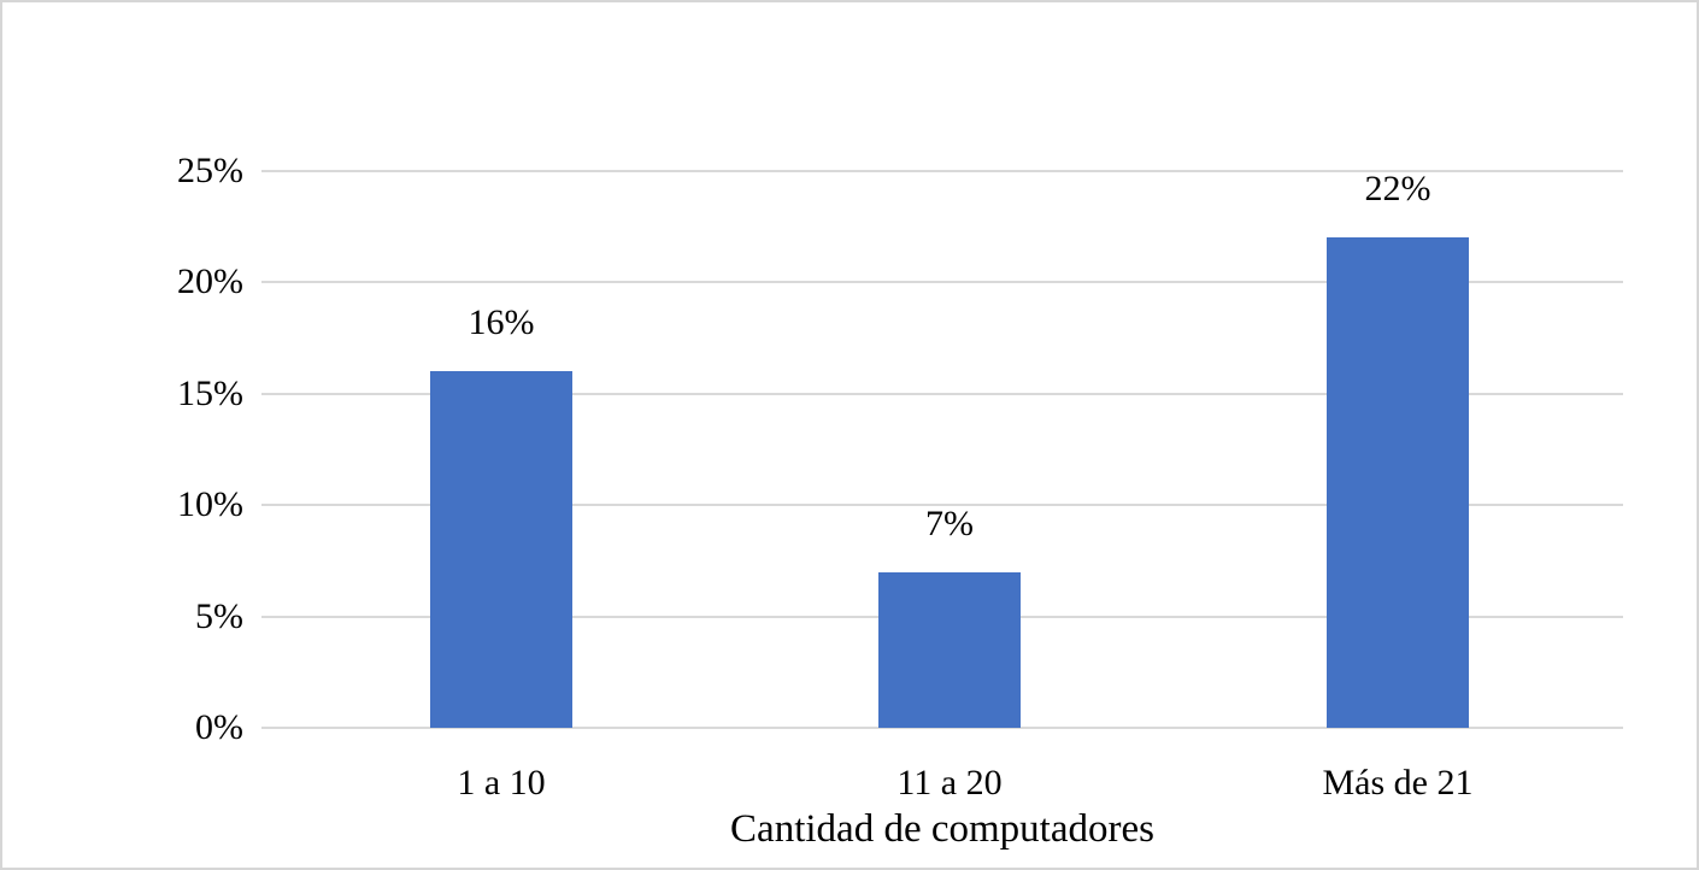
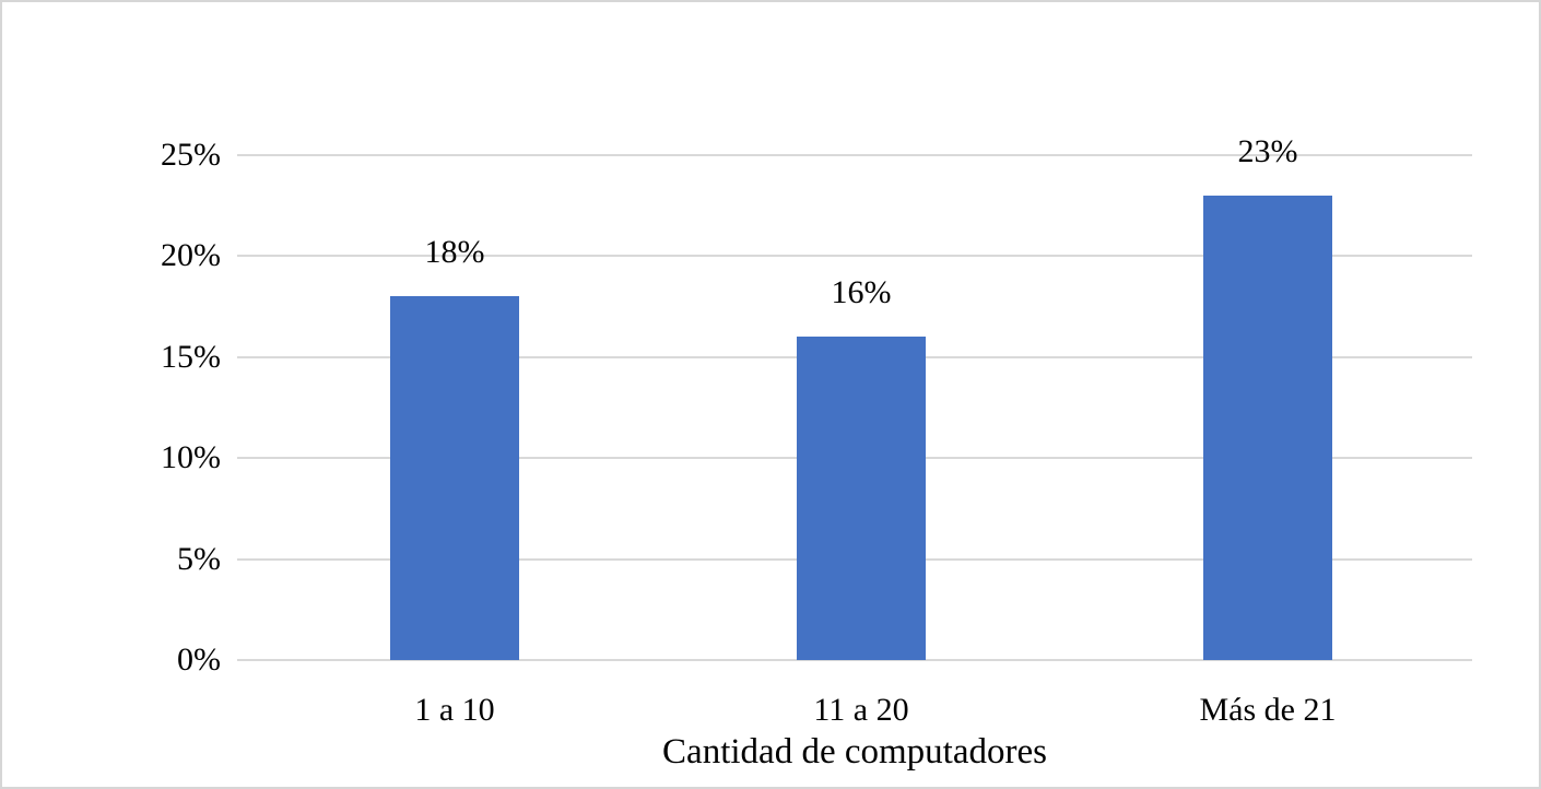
1 a 10: 16% -> 18%
11 a 20: 7% -> 16%
Más de 21: 22% -> 23%
